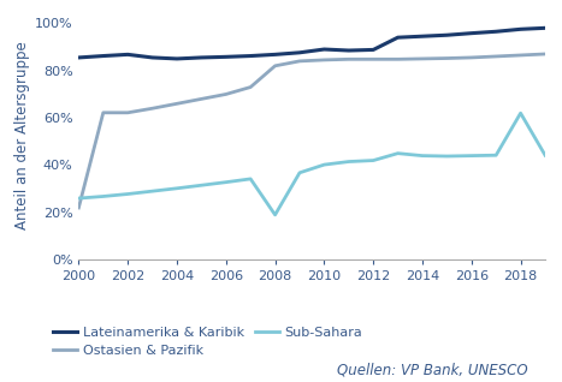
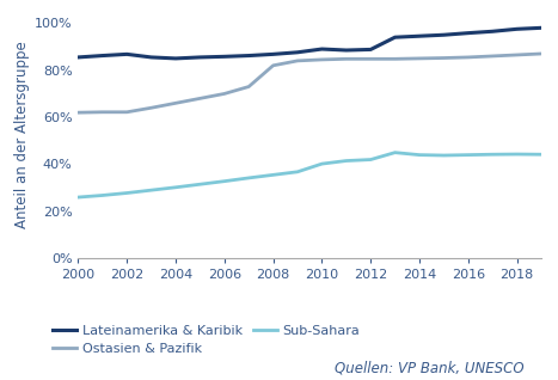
Ostasien & Pazifik/2000: 22% -> 62%
Sub-Sahara/2008: 19% -> 35%
Sub-Sahara/2018: 62% -> 44%
